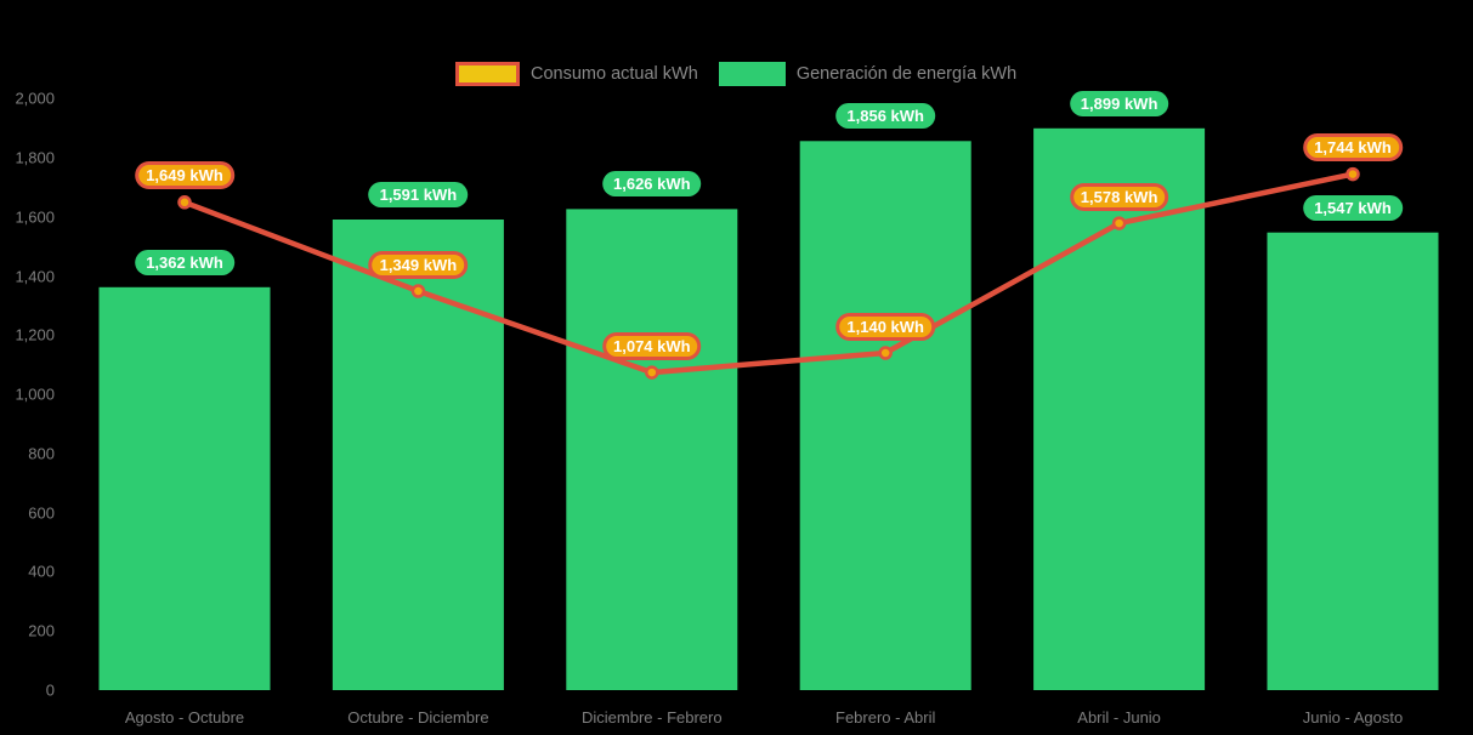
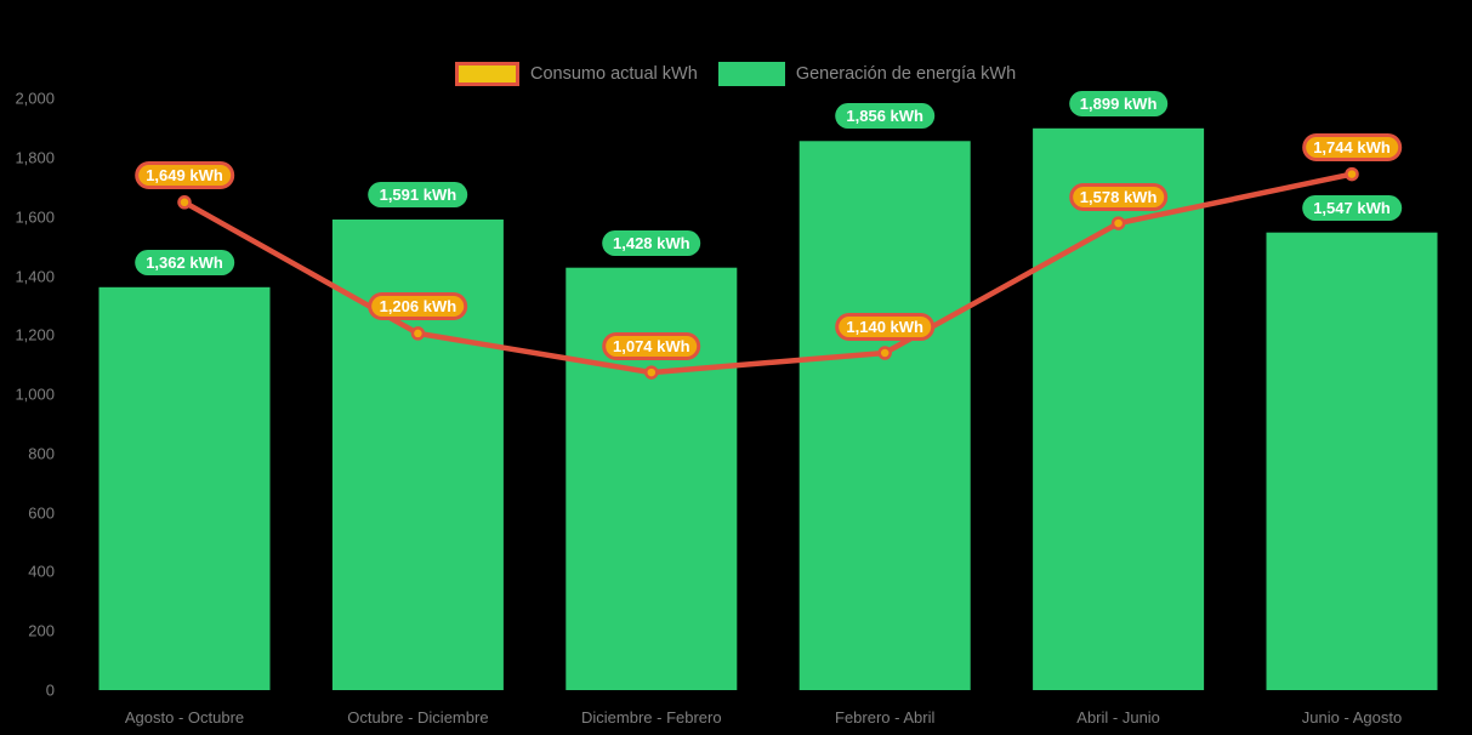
Consumo actual kWh/Octubre - Diciembre: 1,349 -> 1,206
Generación de energía kWh/Diciembre - Febrero: 1,626 -> 1,428
